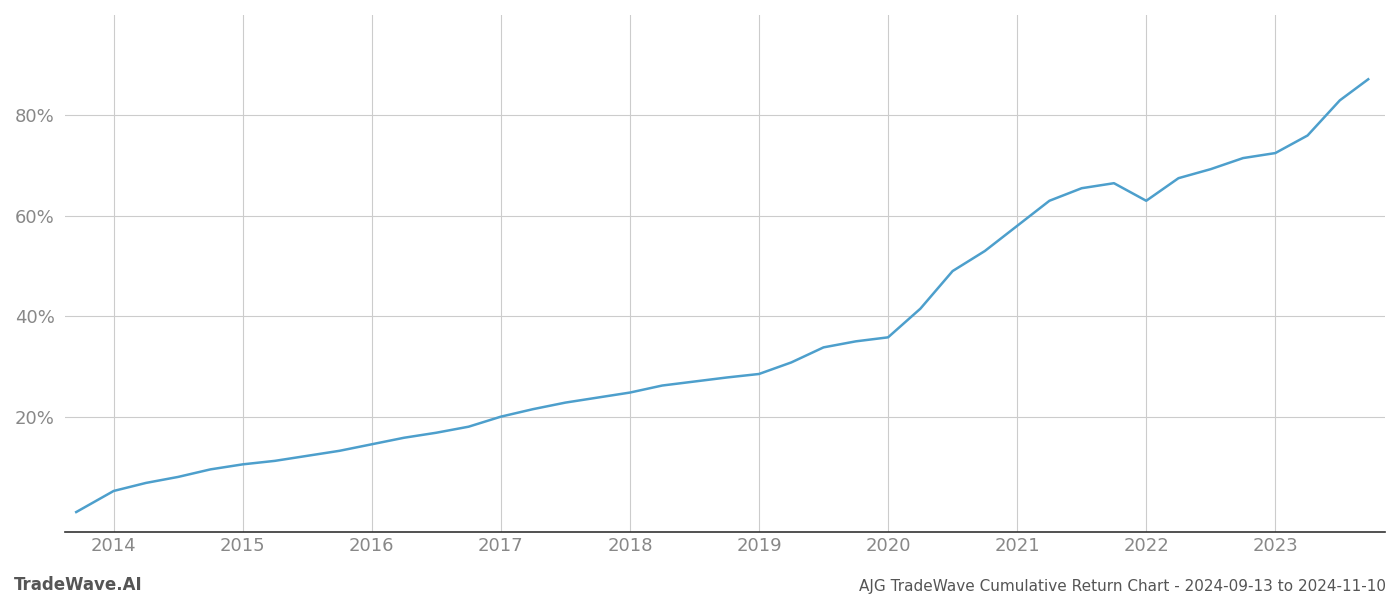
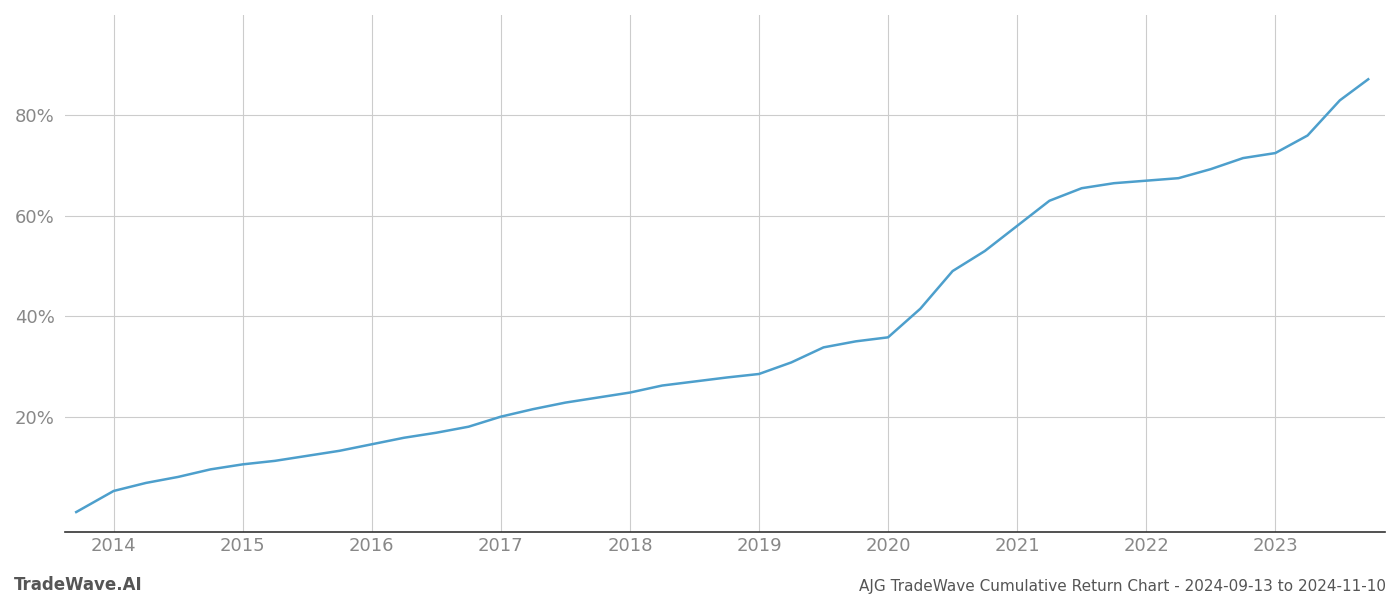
2022: 63.0% -> 67.0%
